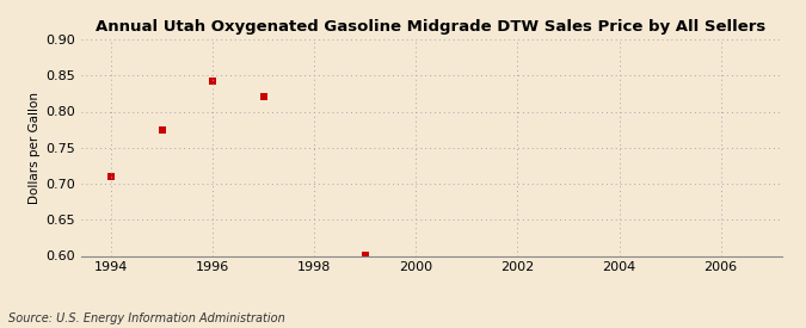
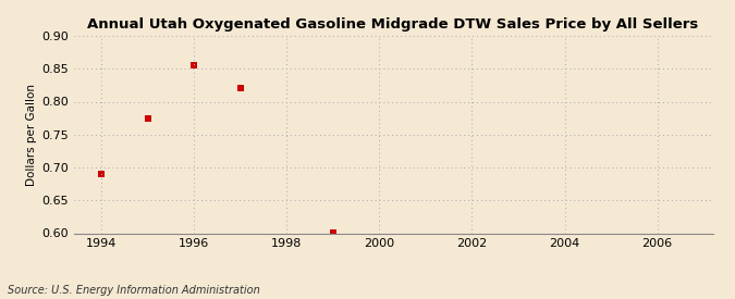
1994: 0.710 -> 0.690
1996: 0.842 -> 0.856
